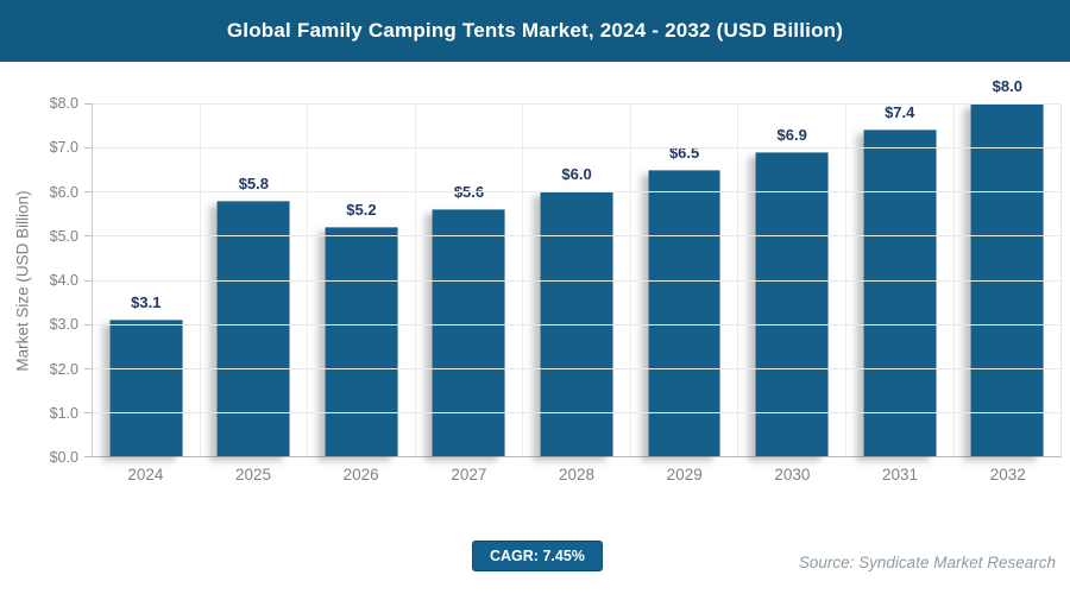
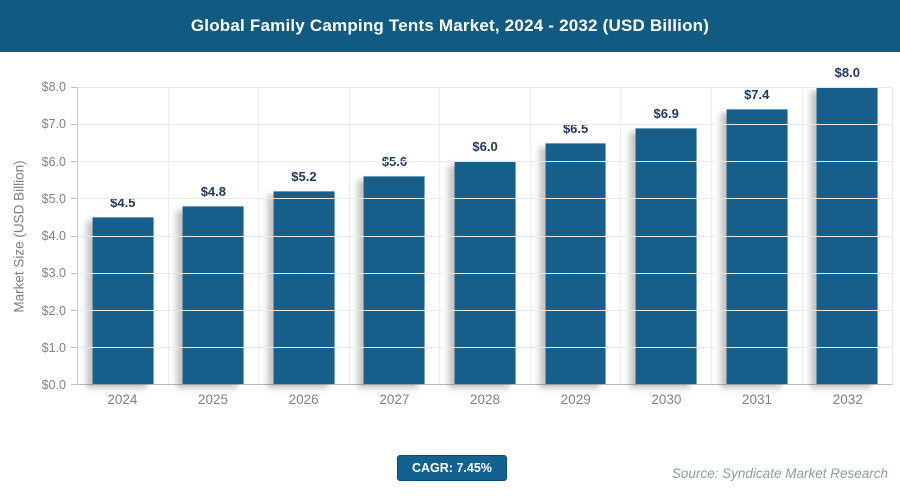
2024: $3.1 -> $4.5
2025: $5.8 -> $4.8
